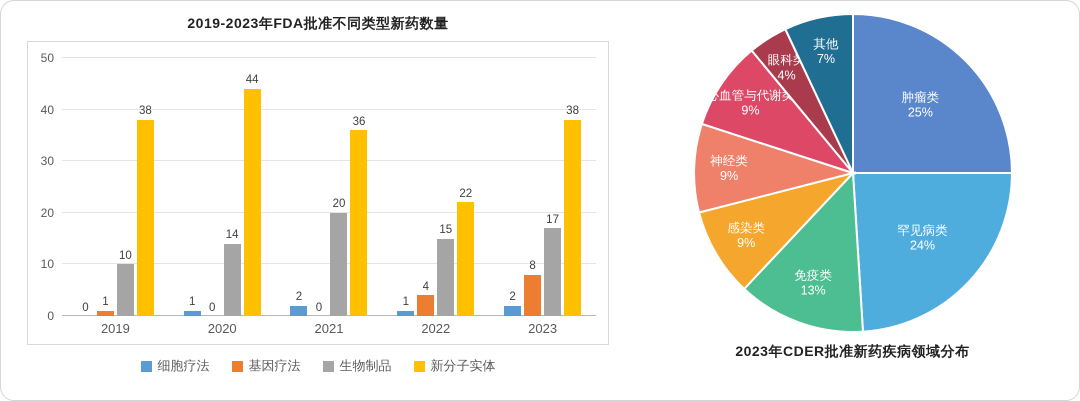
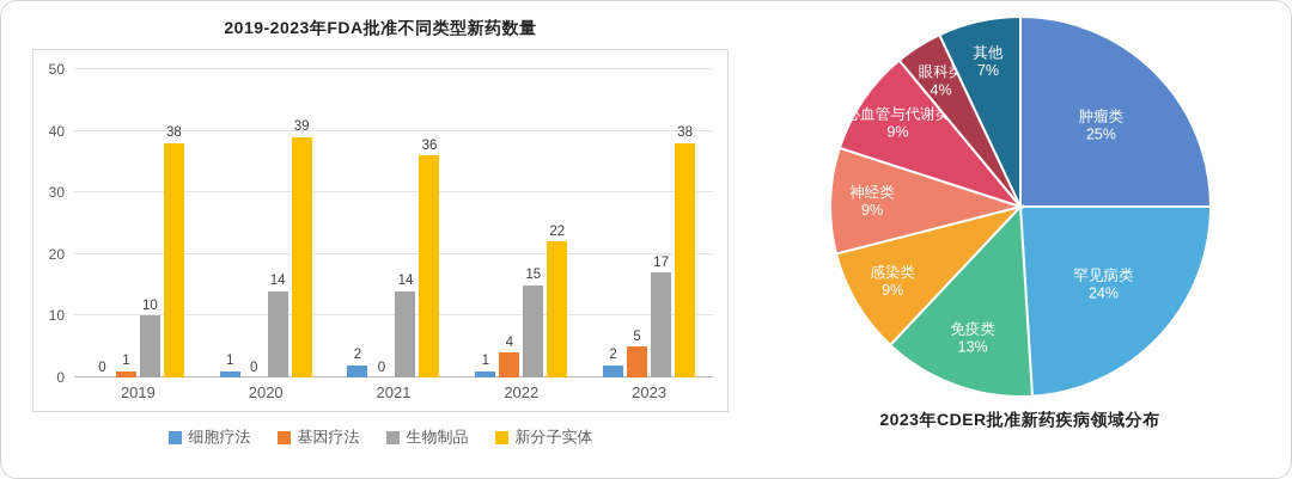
2019-2023年FDA批准不同类型新药数量/新分子实体/2020: 44 -> 39
2019-2023年FDA批准不同类型新药数量/生物制品/2021: 20 -> 14
2019-2023年FDA批准不同类型新药数量/基因疗法/2023: 8 -> 5
